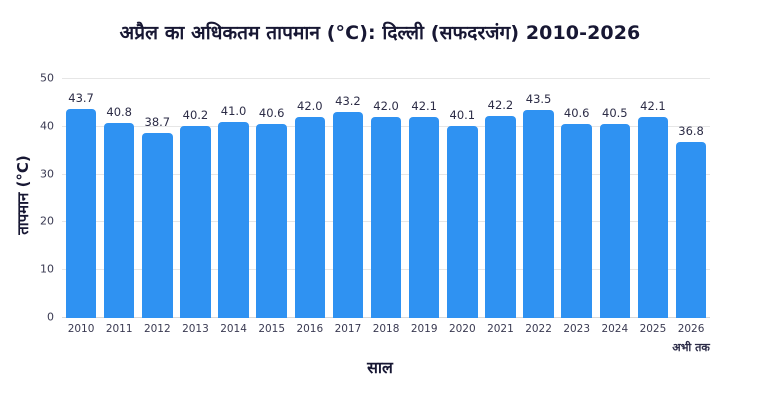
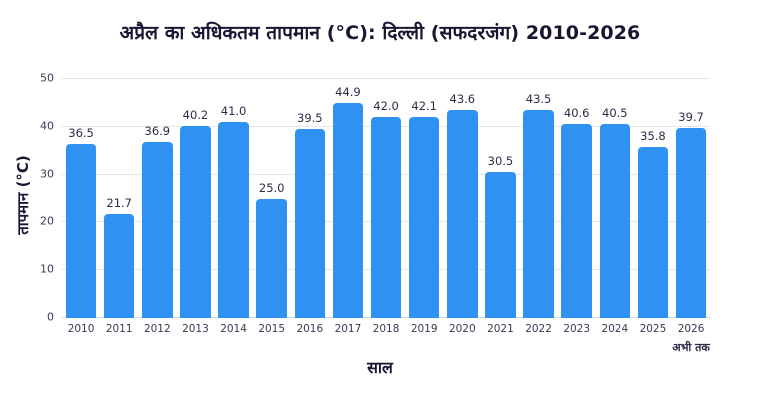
2010: 43.7 -> 36.5
2011: 40.8 -> 21.7
2012: 38.7 -> 36.9
2015: 40.6 -> 25.0
2016: 42.0 -> 39.5
2017: 43.2 -> 44.9
2020: 40.1 -> 43.6
2021: 42.2 -> 30.5
2025: 42.1 -> 35.8
2026: 36.8 -> 39.7
